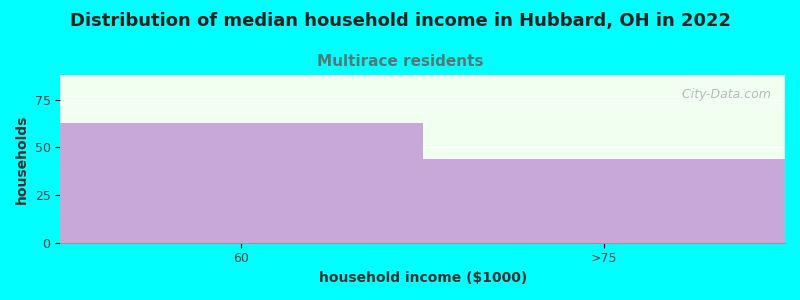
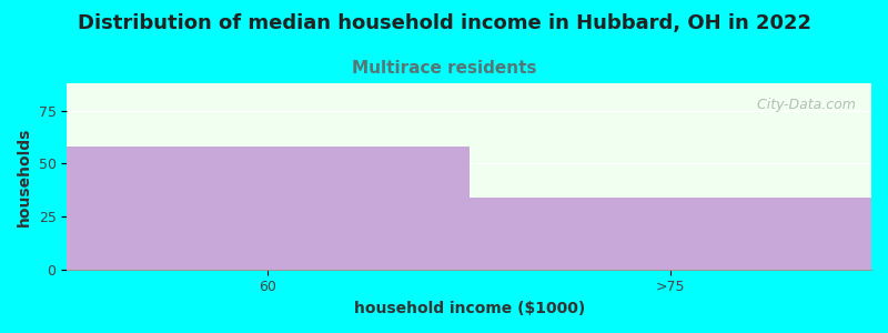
60: 63 -> 58
>75: 44 -> 34
